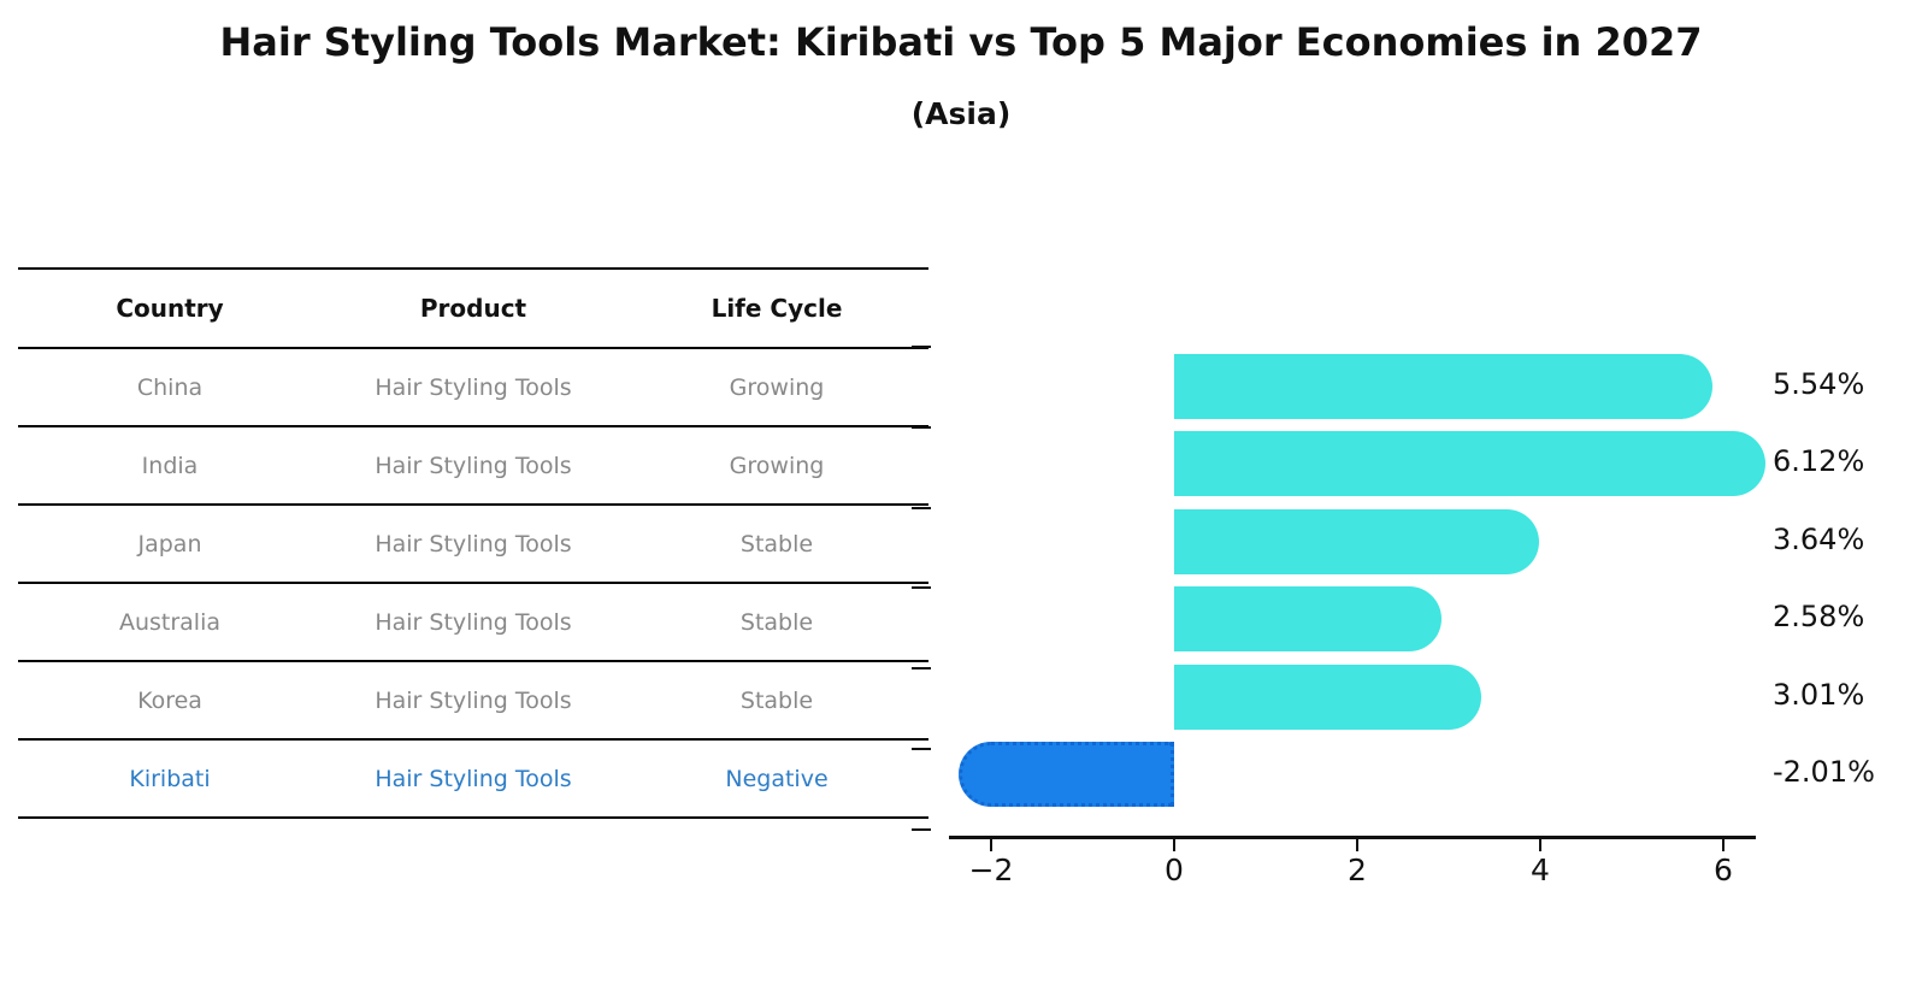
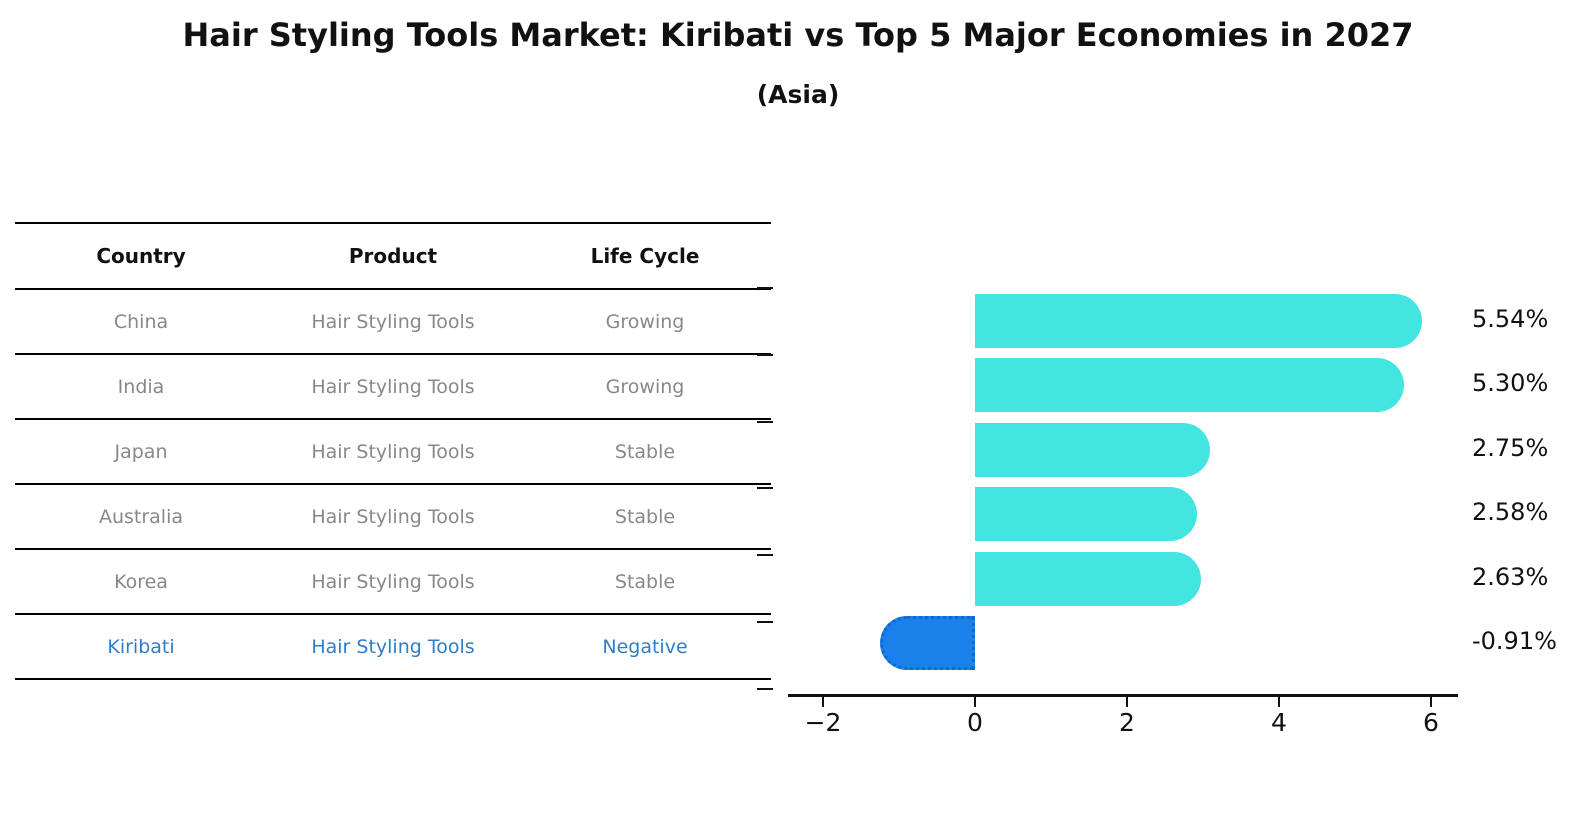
India: 6.12% -> 5.30%
Japan: 3.64% -> 2.75%
Korea: 3.01% -> 2.63%
Kiribati: -2.01% -> -0.91%
